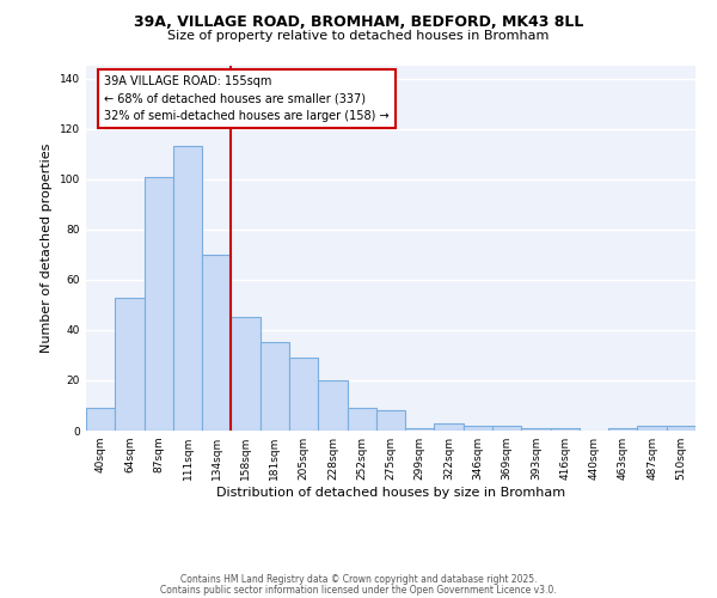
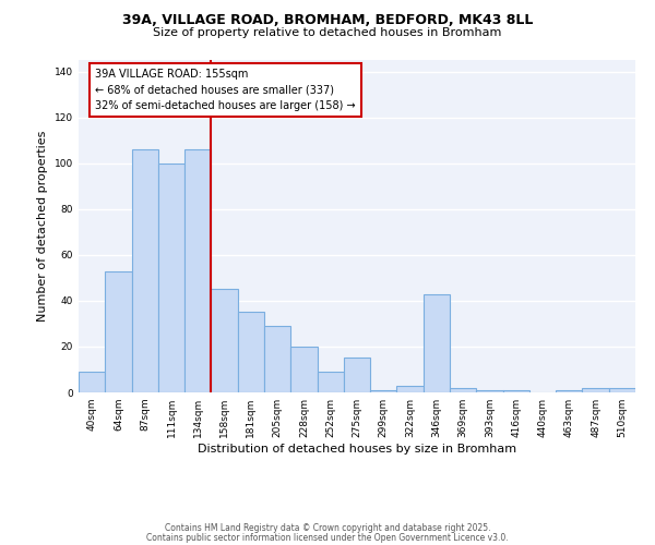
87sqm: 101 -> 106
111sqm: 113 -> 100
134sqm: 70 -> 106
275sqm: 8 -> 15
346sqm: 2 -> 43
